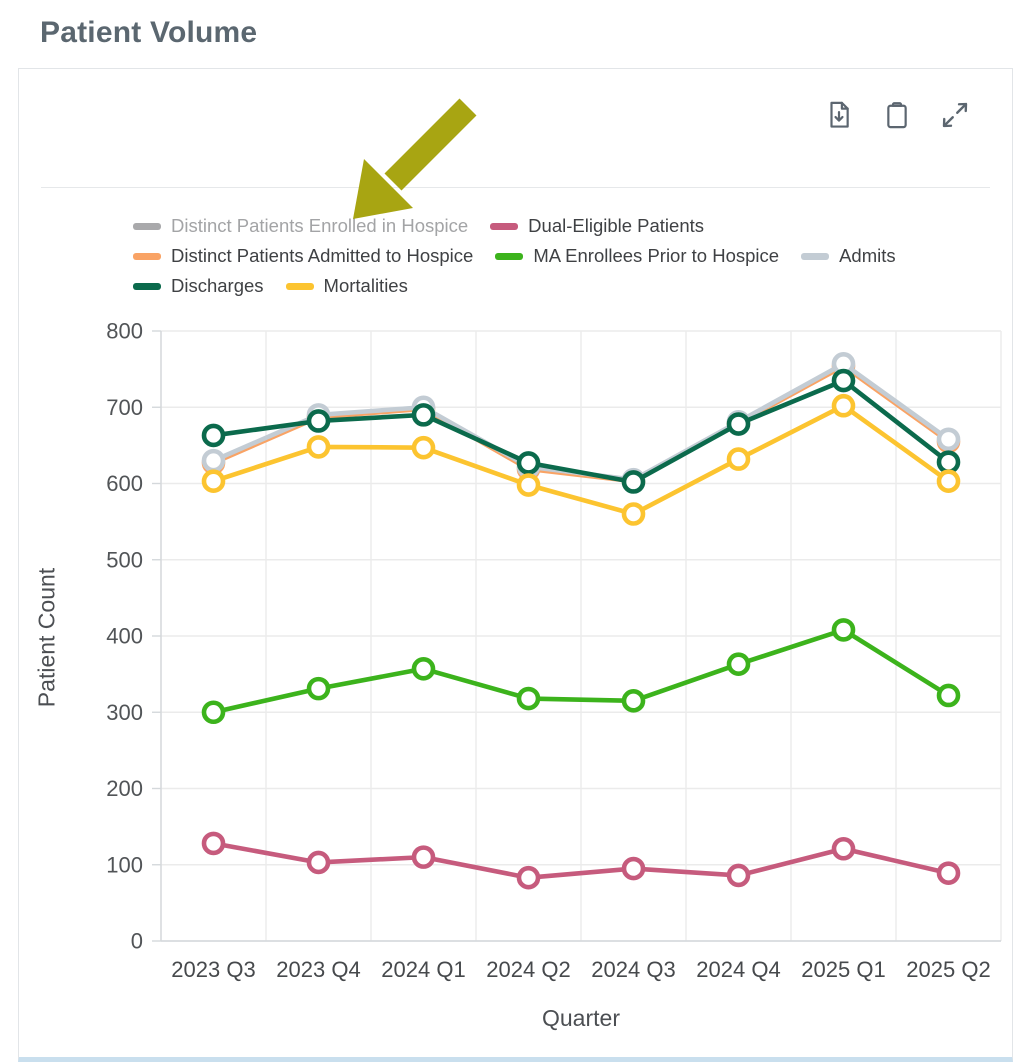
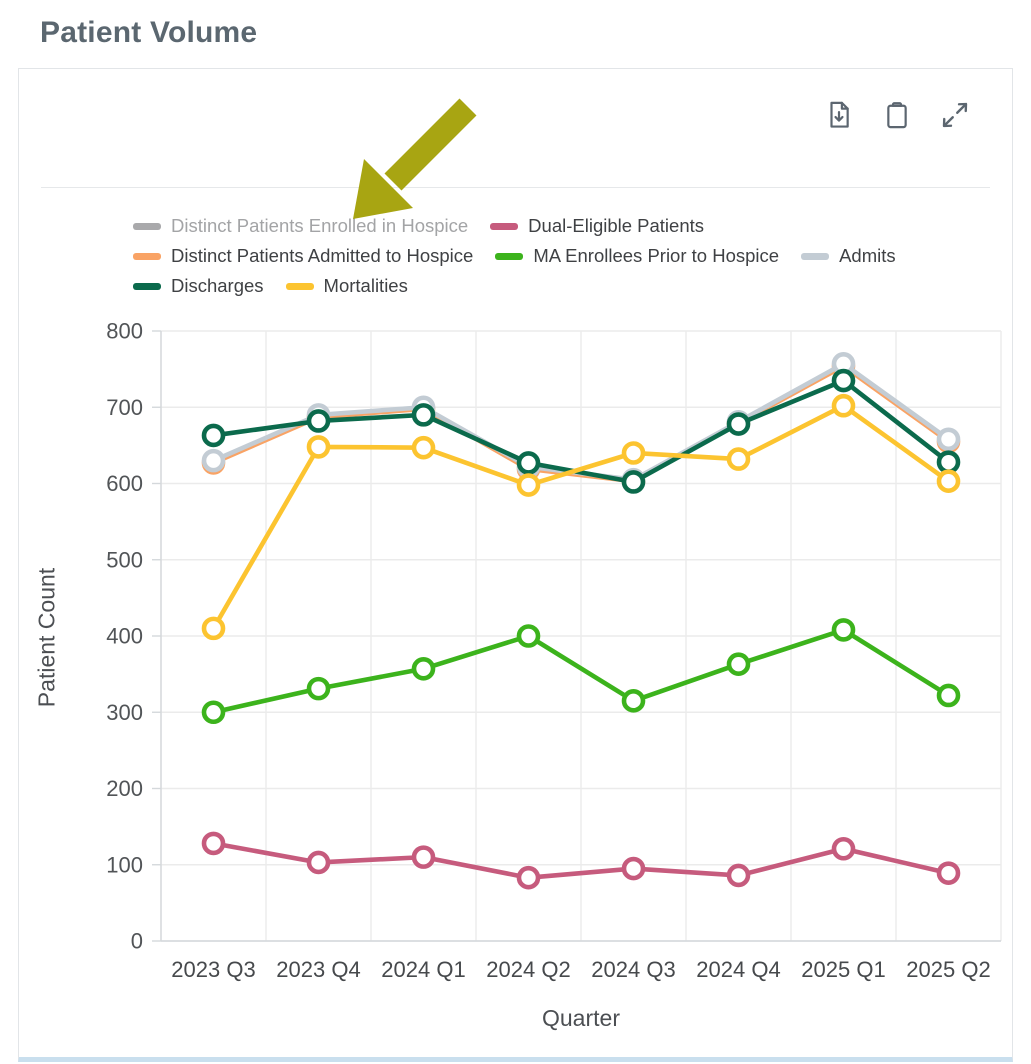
Mortalities/2023 Q3: 600 -> 410
MA Enrollees Prior to Hospice/2024 Q2: 320 -> 400
Mortalities/2024 Q3: 560 -> 640
